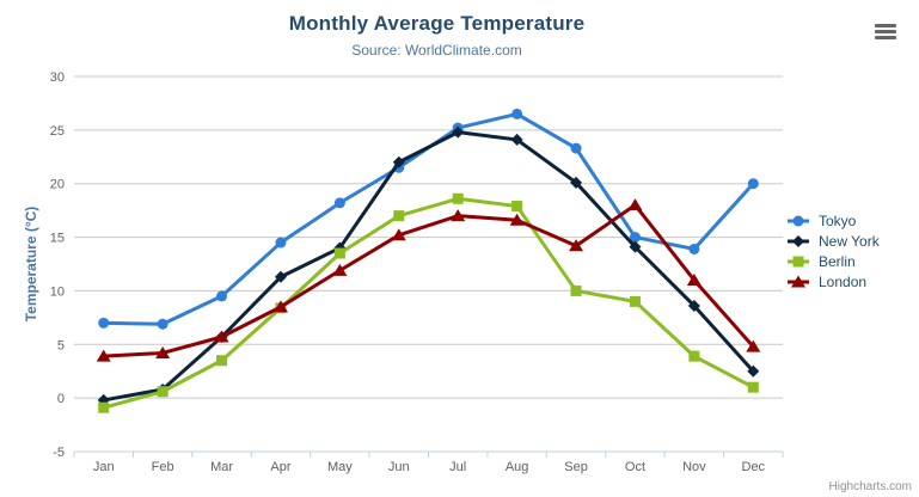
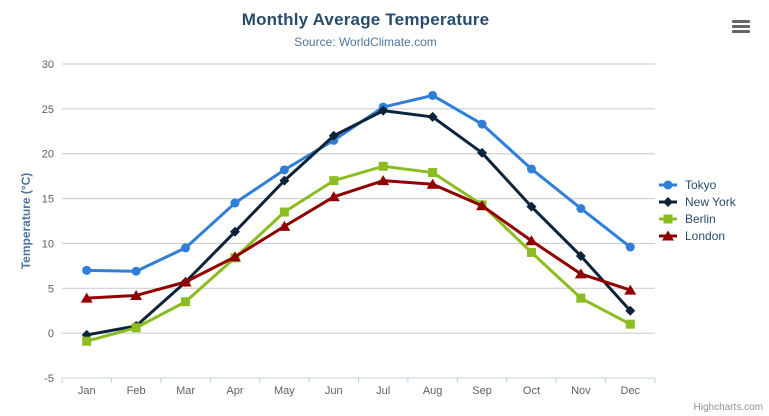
New York/May: 14 -> 17
Berlin/Sep: 10 -> 14
Tokyo/Oct: 15 -> 18
London/Oct: 18 -> 10
London/Nov: 11 -> 7
Tokyo/Dec: 20 -> 10
